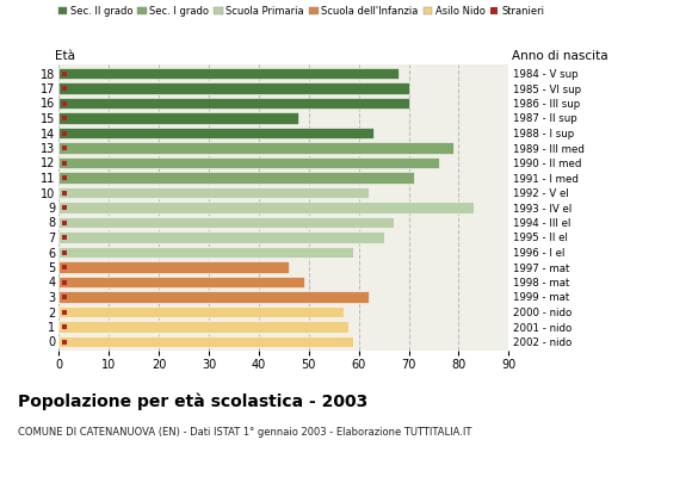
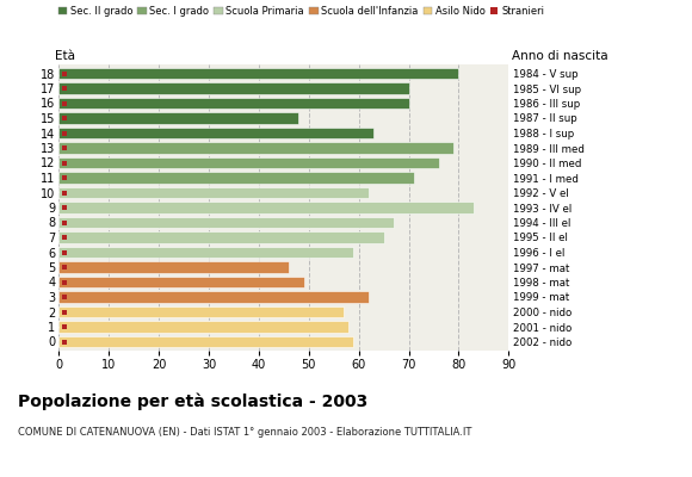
18: 68 -> 80
